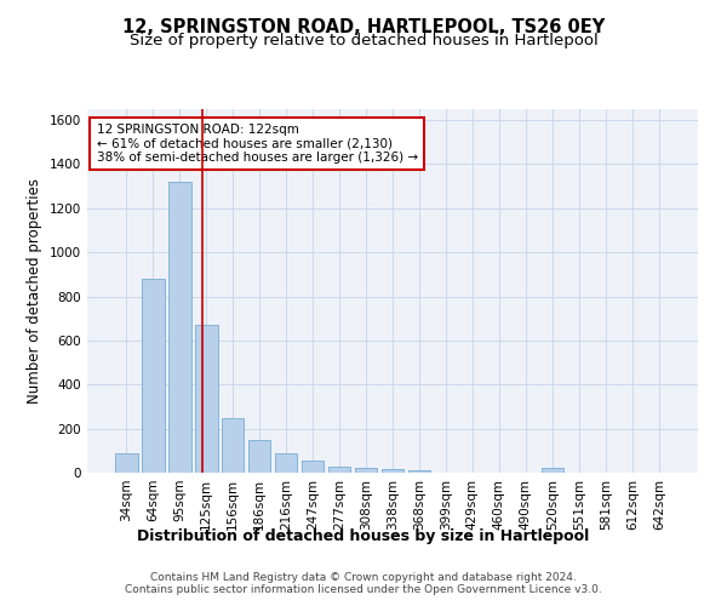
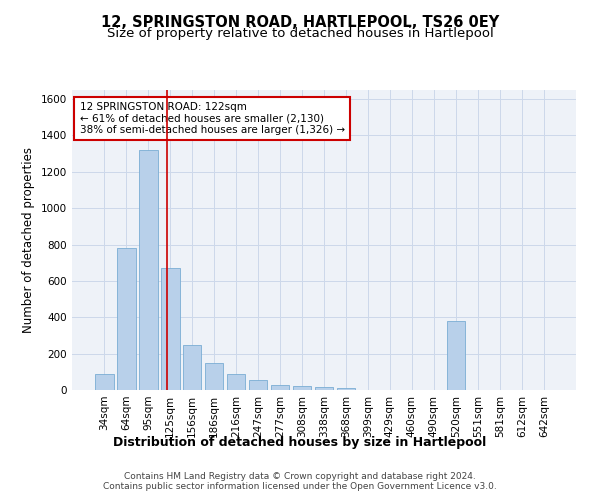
64sqm: 880 -> 780
520sqm: 20 -> 380
